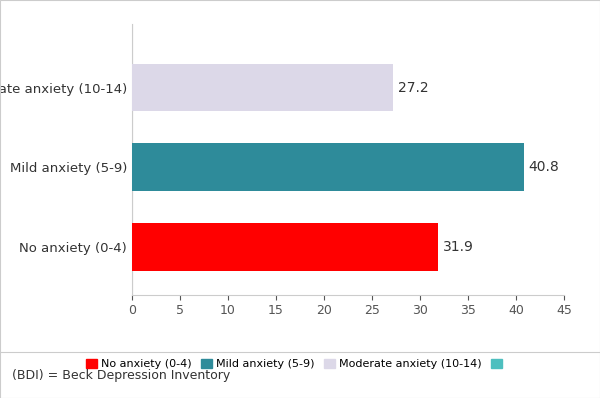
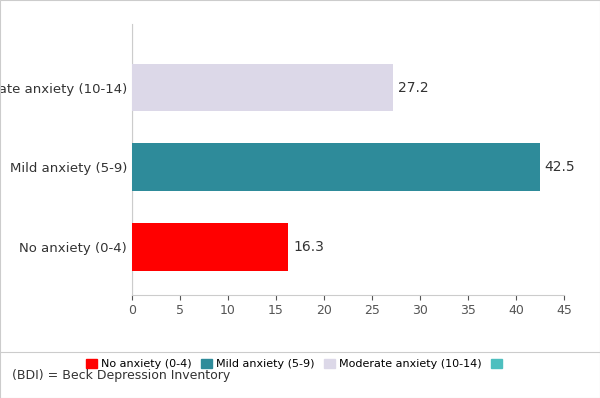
Mild anxiety (5-9): 40.8 -> 42.5
No anxiety (0-4): 31.9 -> 16.3
